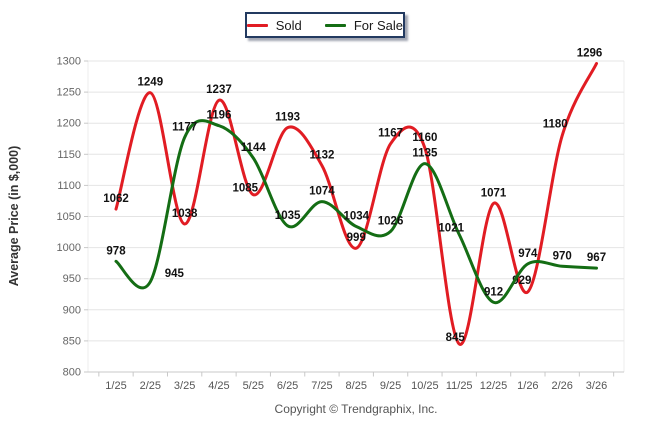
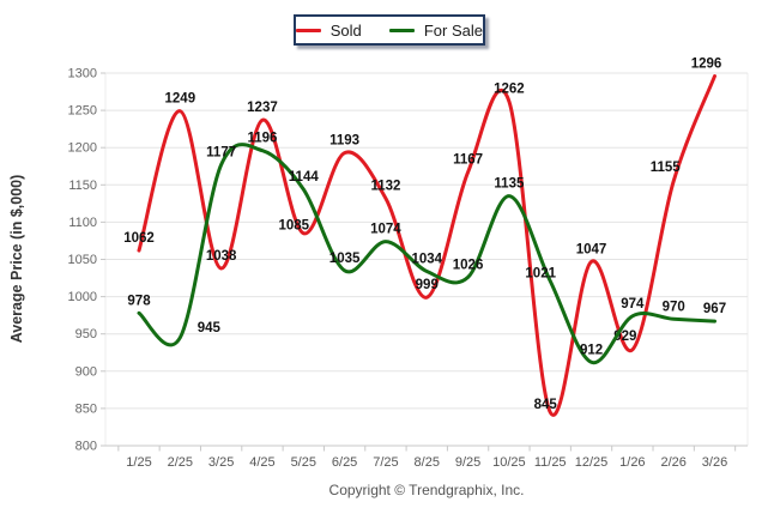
Sold/10/25: 1160 -> 1262
Sold/12/25: 1071 -> 1047
Sold/2/26: 1180 -> 1155
